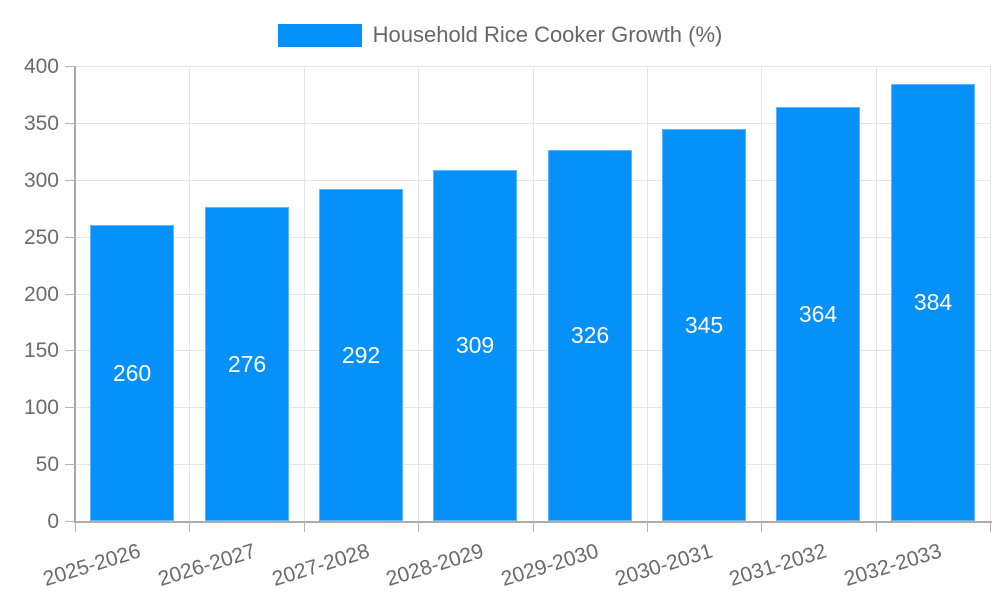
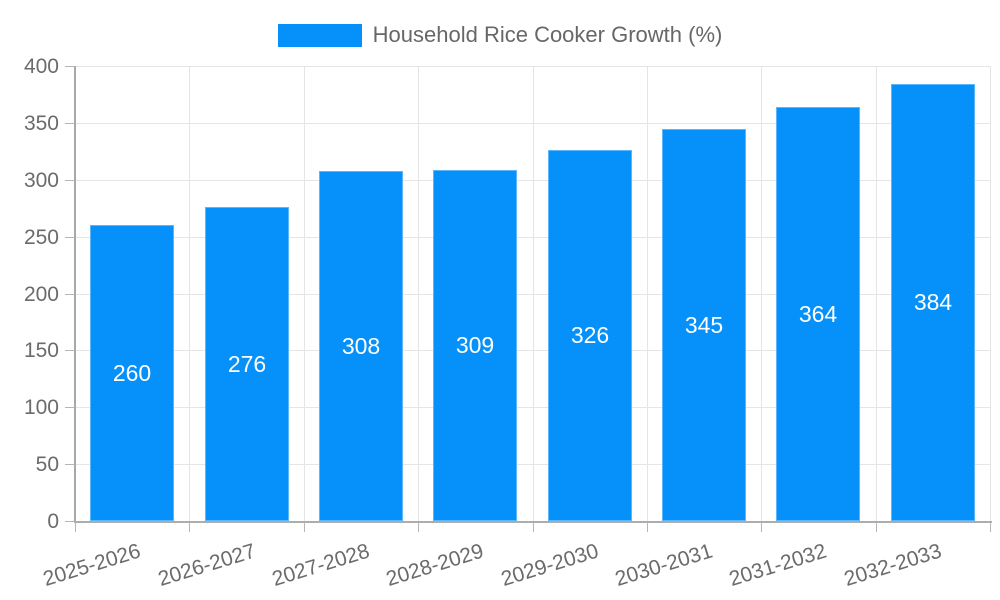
2027-2028: 292 -> 308
